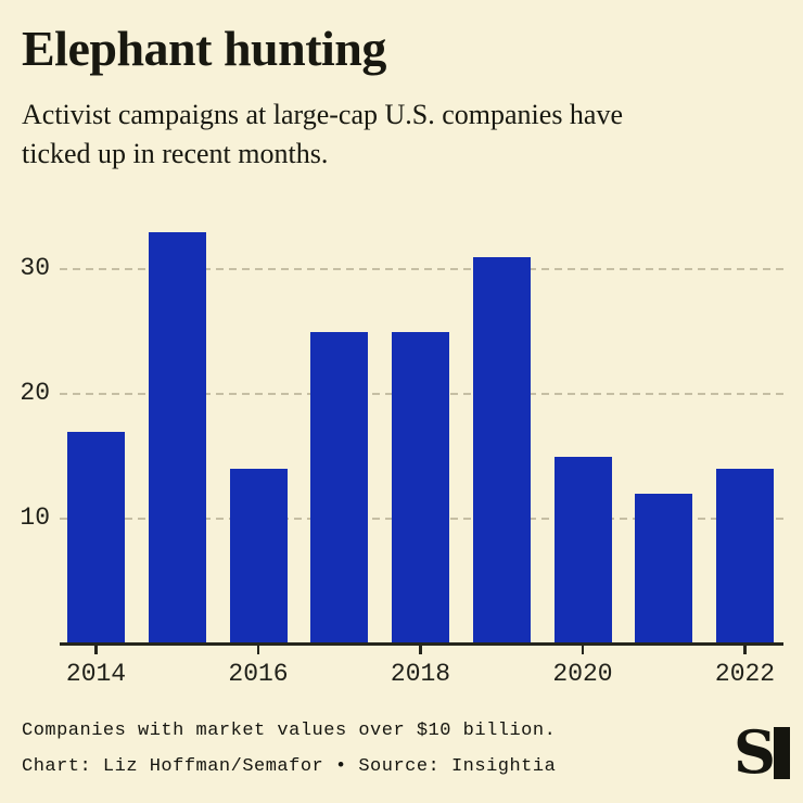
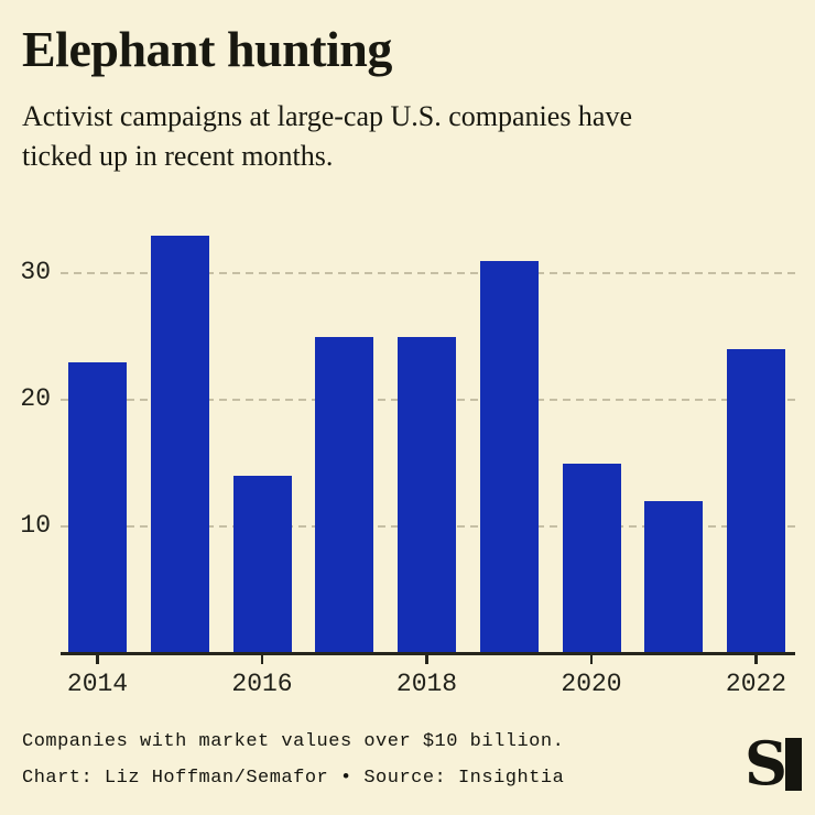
2014: 17 -> 23
2022: 14 -> 24
